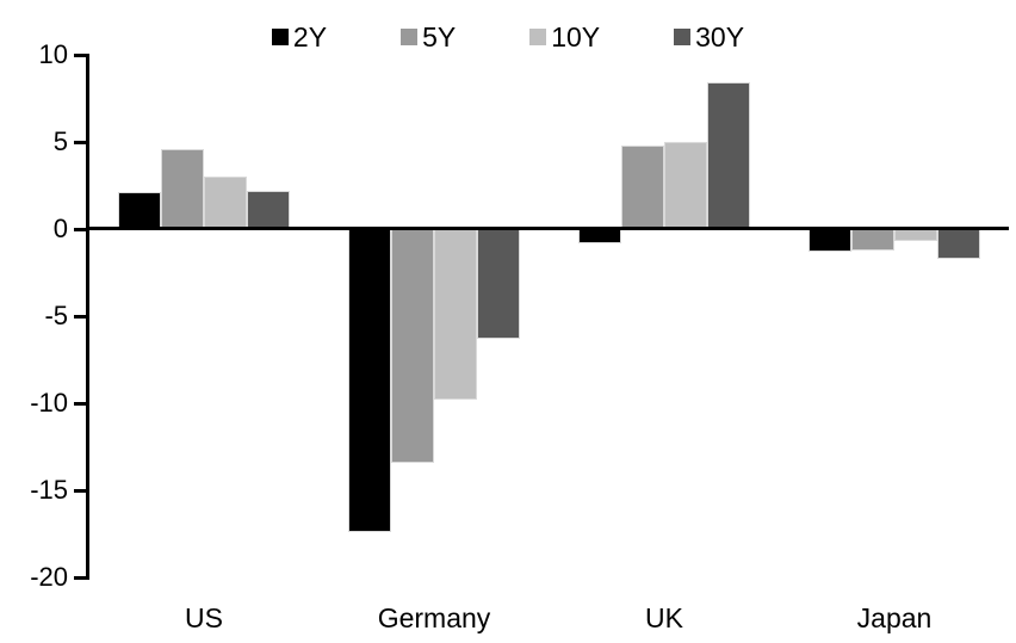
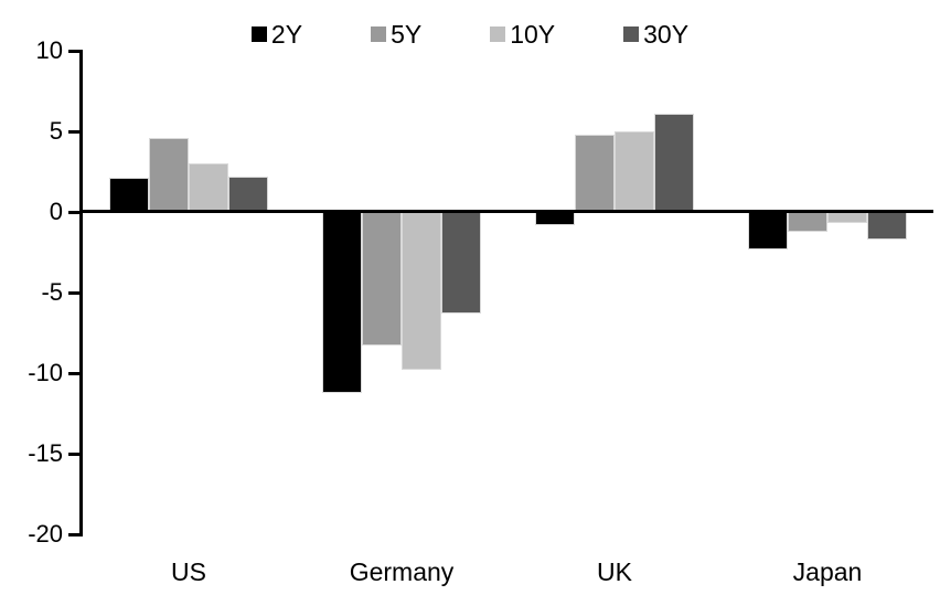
2Y/Germany: -17.4 -> -11.2
5Y/Germany: -13.4 -> -8.3
30Y/UK: 8.4 -> 6.1
2Y/Japan: -1.3 -> -2.3
